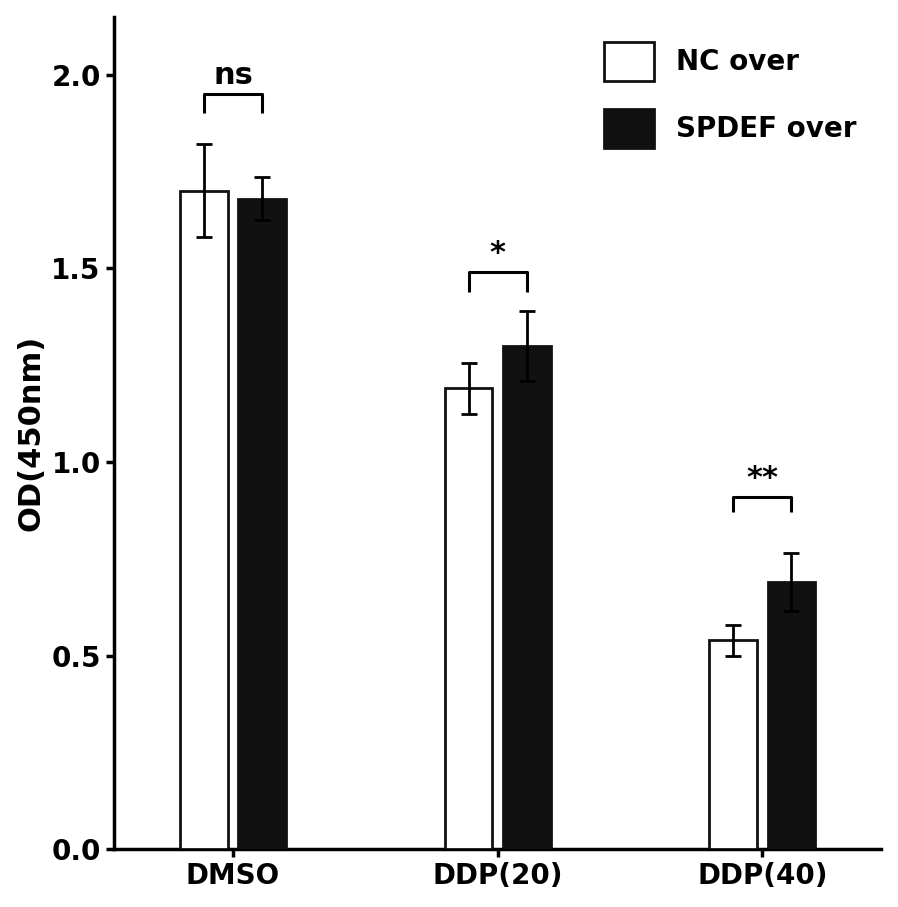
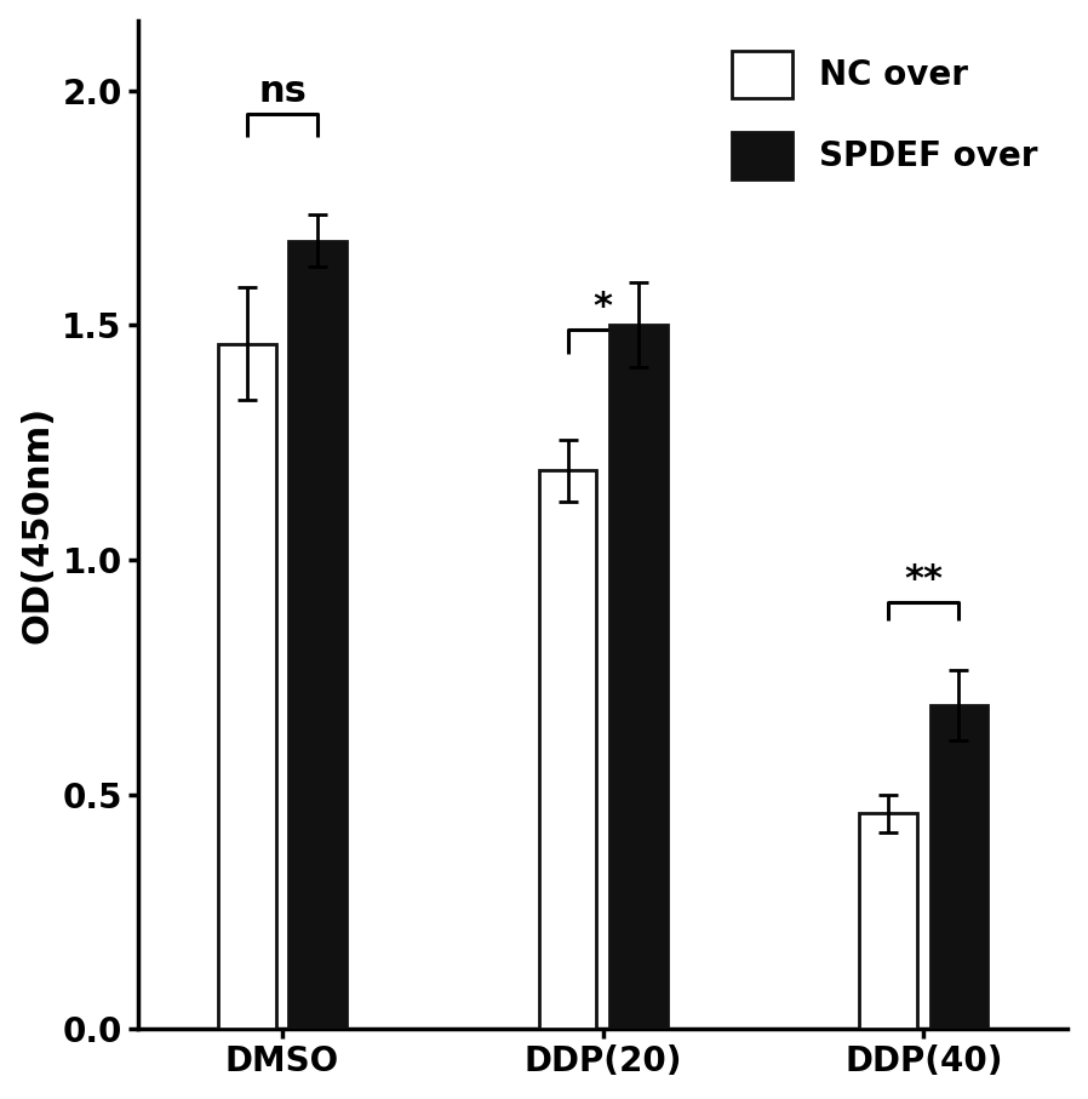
NC over/DMSO: 1.70 -> 1.46
SPDEF over/DDP(20): 1.30 -> 1.50
NC over/DDP(40): 0.54 -> 0.46
